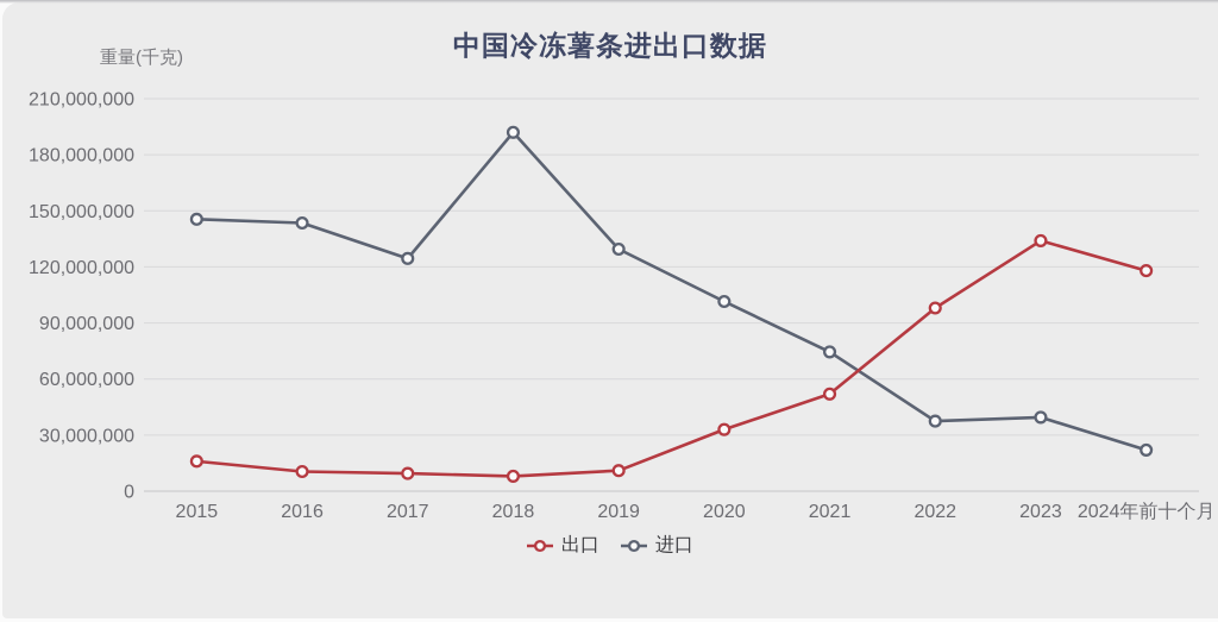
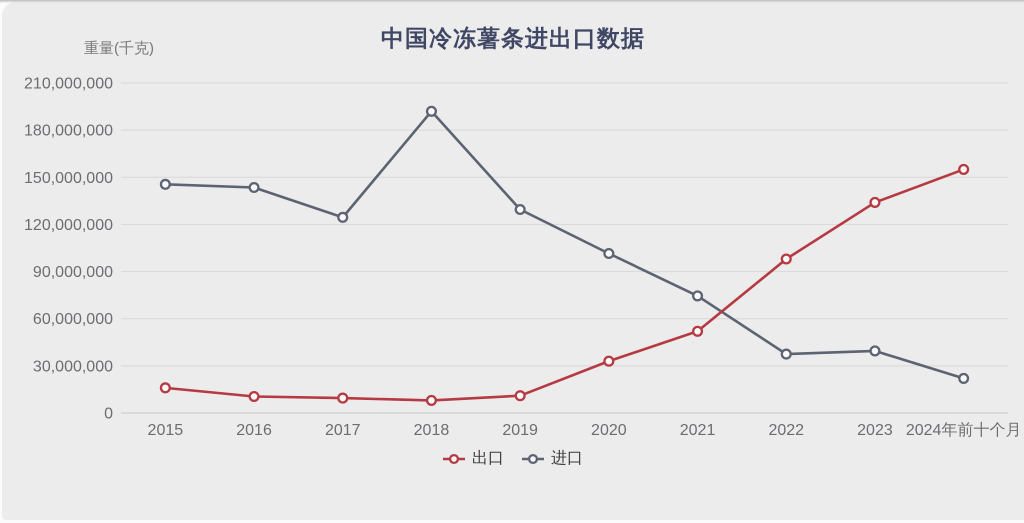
出口/2024年前十个月: 118000000 -> 155000000
